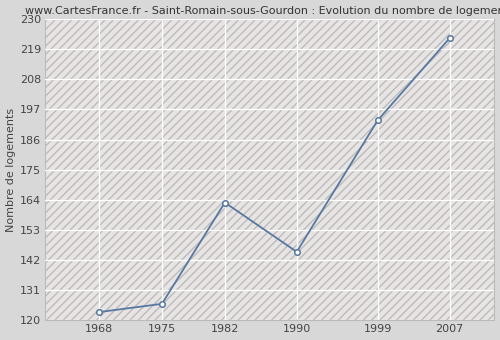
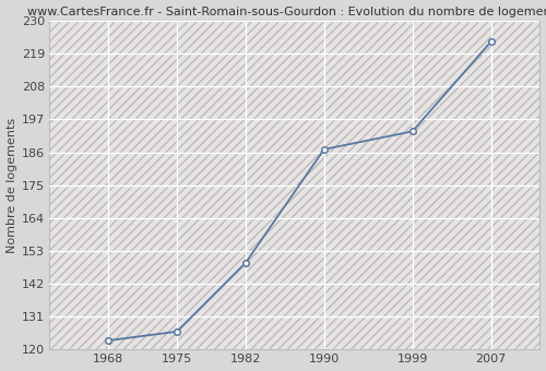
1982: 163 -> 149
1990: 145 -> 187
